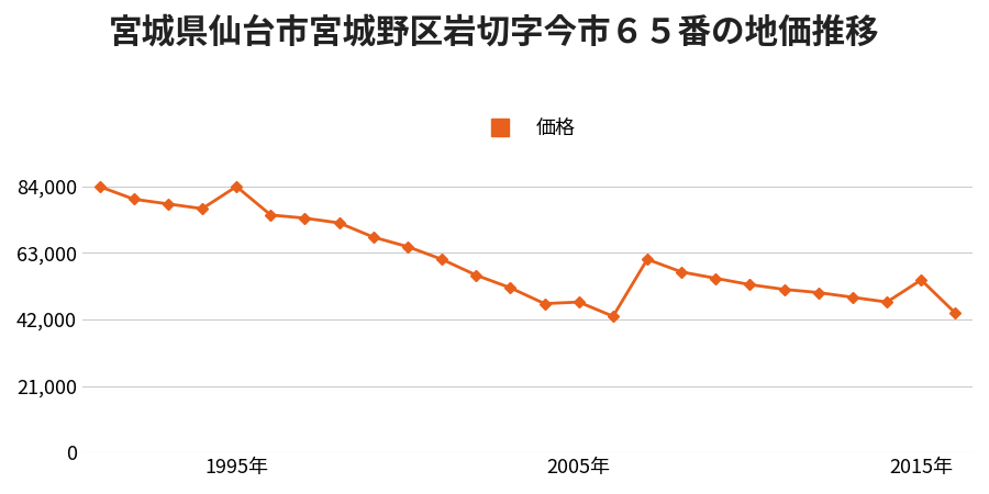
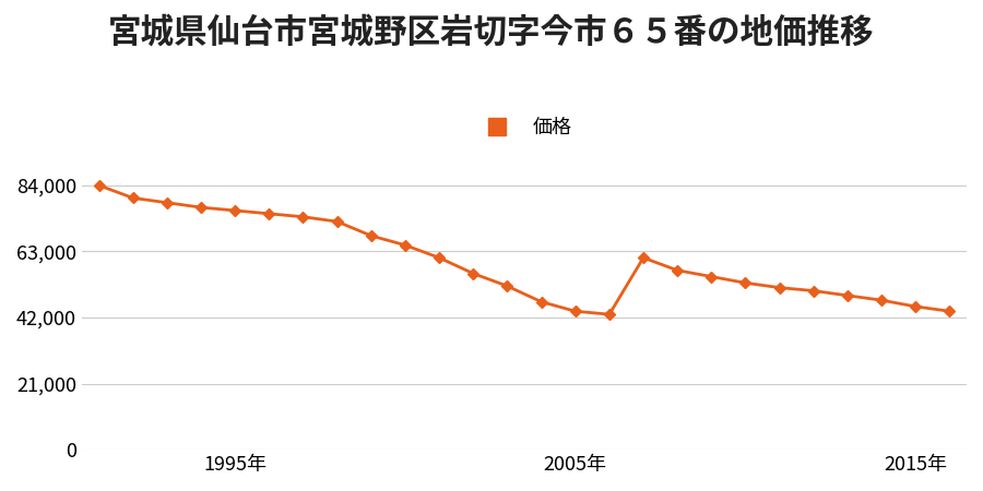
1995年: 84,000 -> 76,000
2005年: 47,500 -> 44,000
2015年: 54,500 -> 45,500
